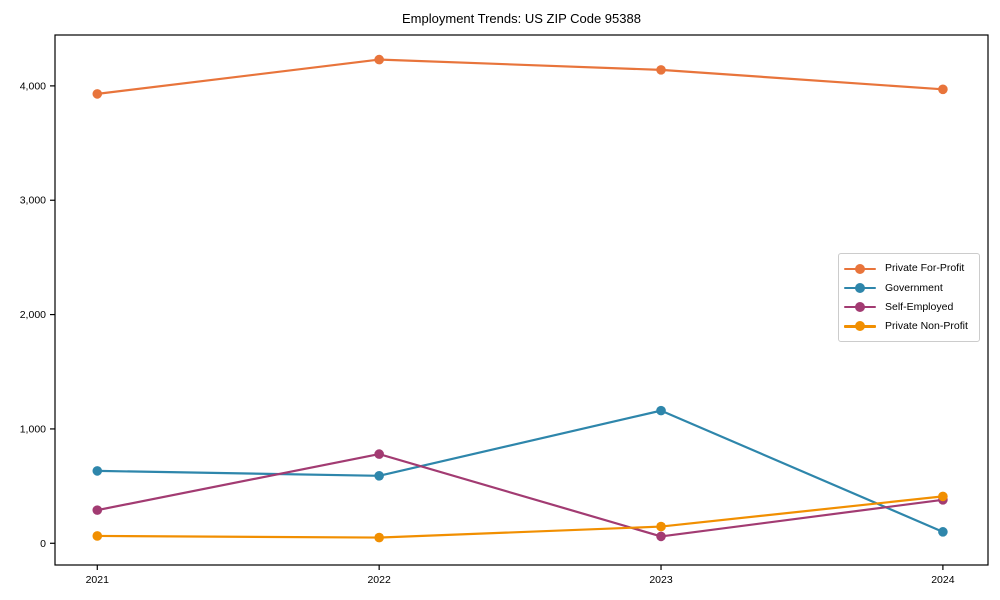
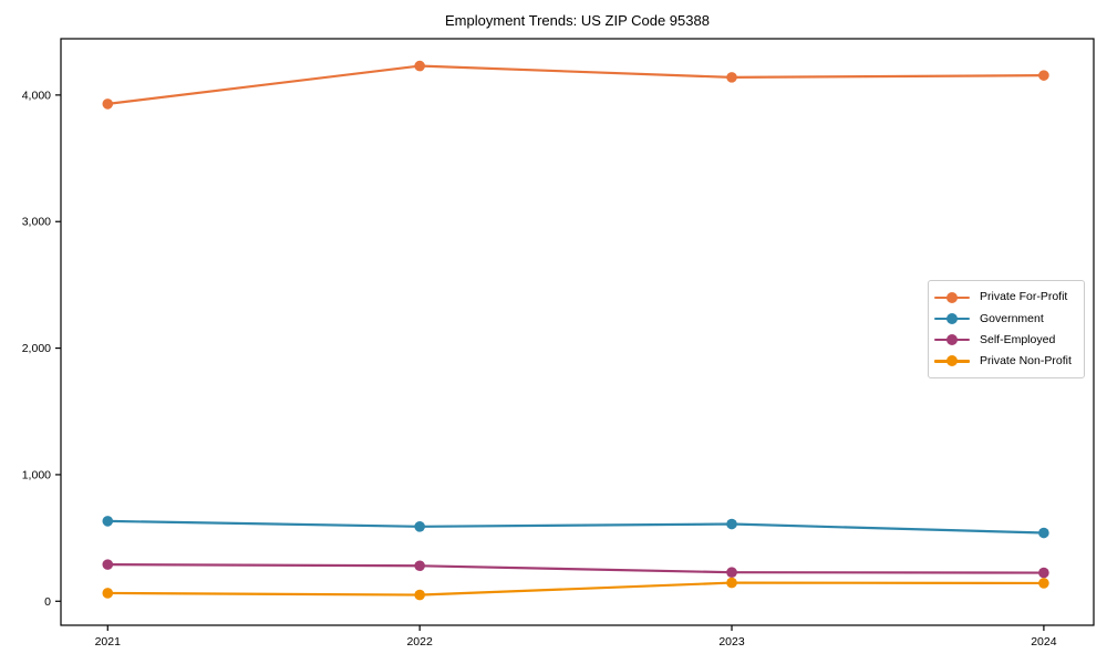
Self-Employed/2022: 780 -> 280
Government/2023: 1160 -> 610
Self-Employed/2023: 60 -> 230
Private For-Profit/2024: 3970 -> 4160
Government/2024: 100 -> 540
Self-Employed/2024: 380 -> 220
Private Non-Profit/2024: 410 -> 140
